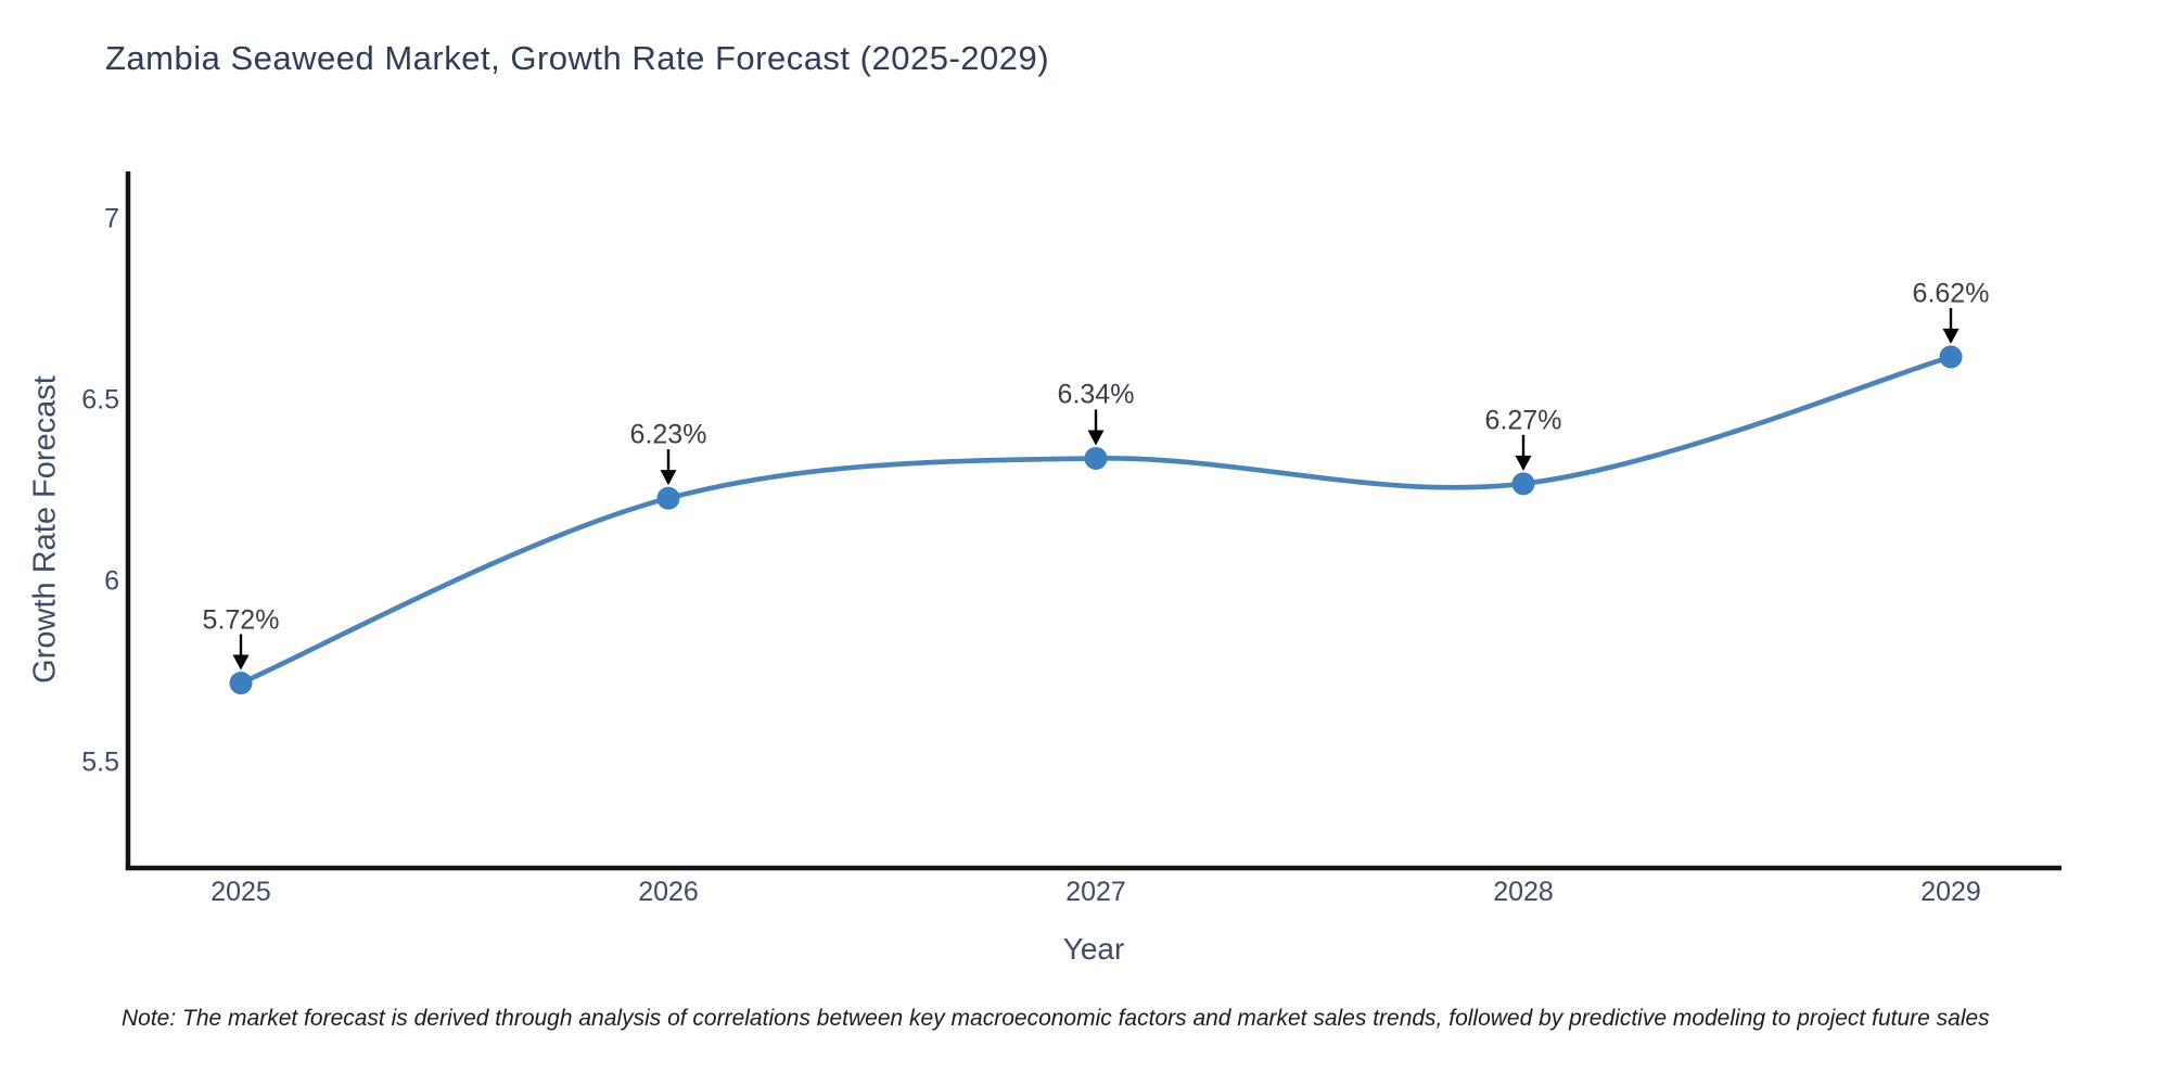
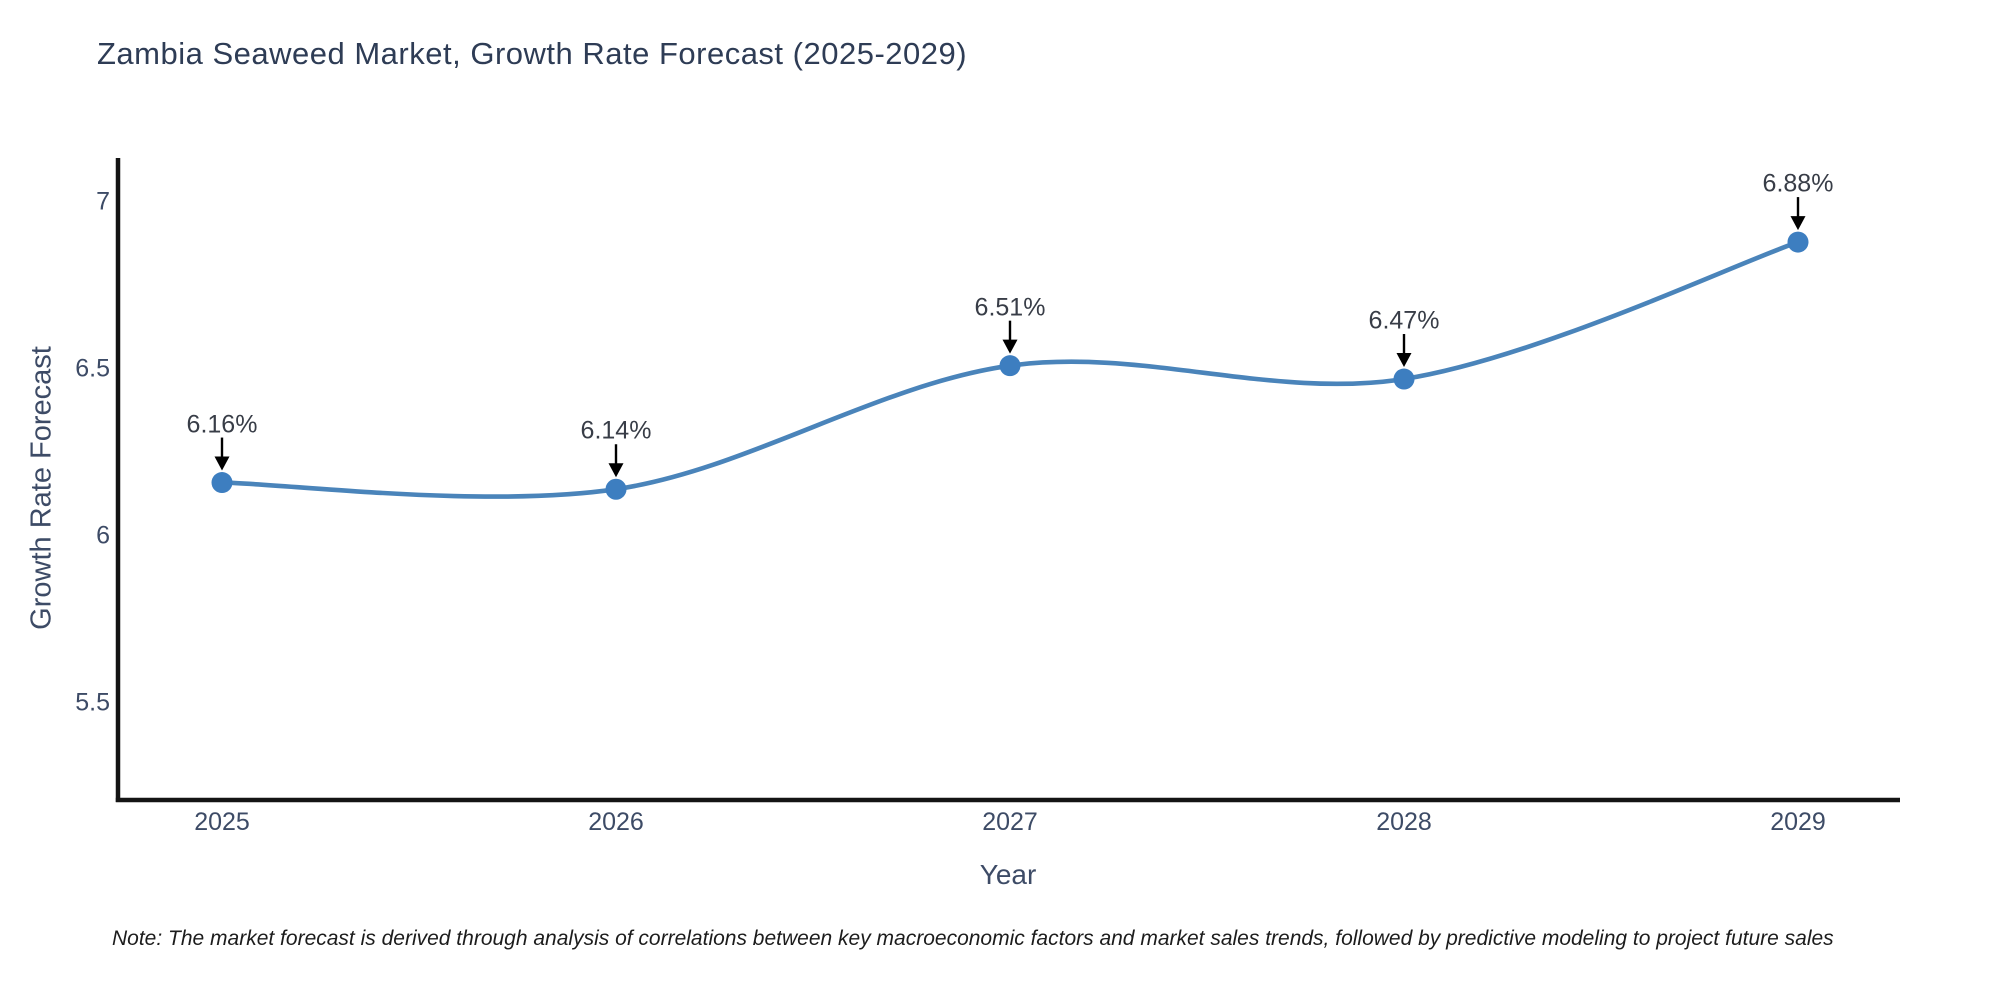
2025: 5.72% -> 6.16%
2026: 6.23% -> 6.14%
2027: 6.34% -> 6.51%
2028: 6.27% -> 6.47%
2029: 6.62% -> 6.88%
